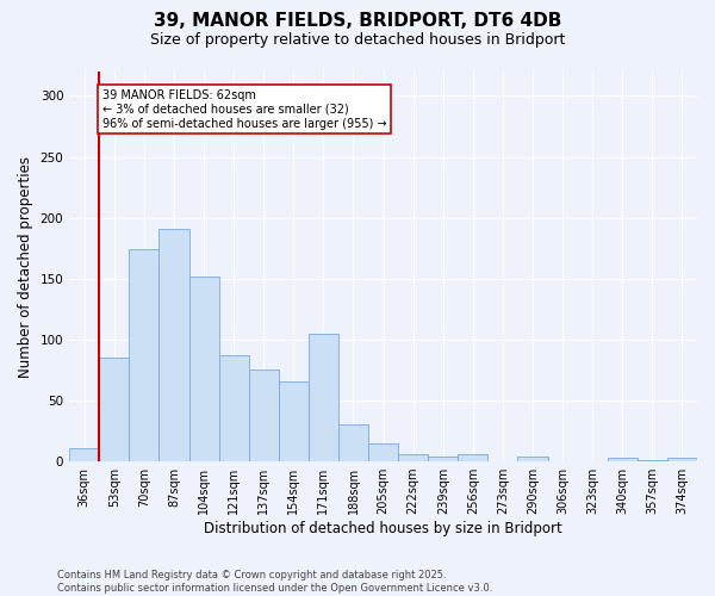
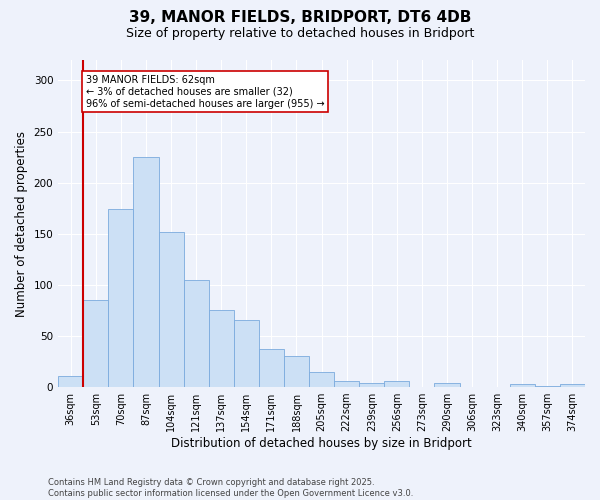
87sqm: 191 -> 225
121sqm: 87 -> 105
171sqm: 105 -> 37
